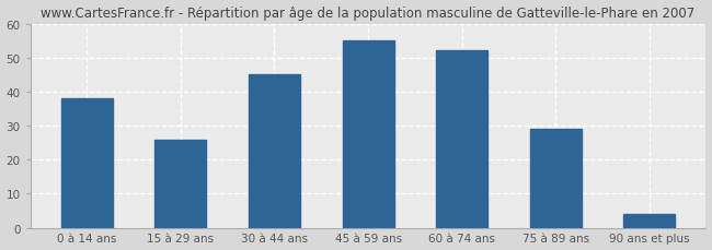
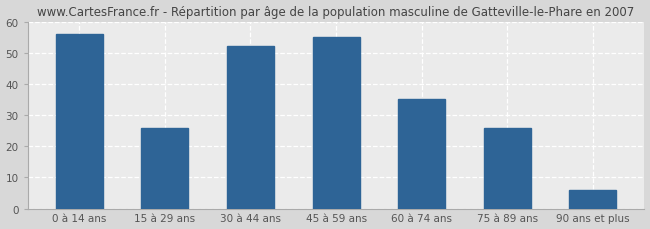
0 à 14 ans: 38 -> 56
30 à 44 ans: 45 -> 52
60 à 74 ans: 52 -> 35
75 à 89 ans: 29 -> 26
90 ans et plus: 4 -> 6
